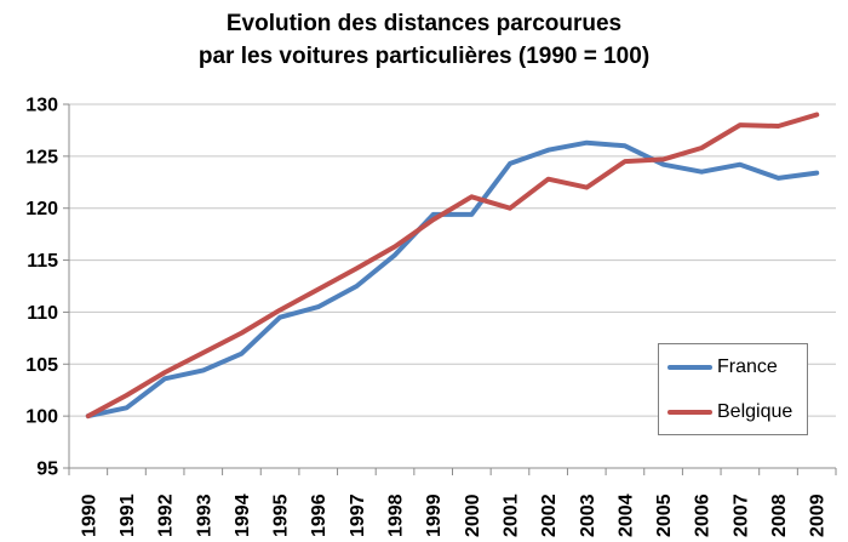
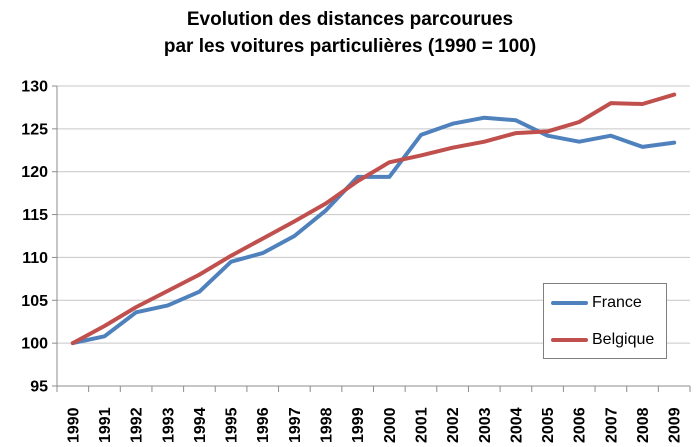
Belgique/2001: 120 -> 122
Belgique/2003: 122 -> 124
